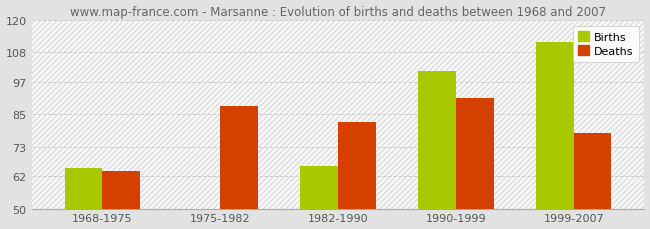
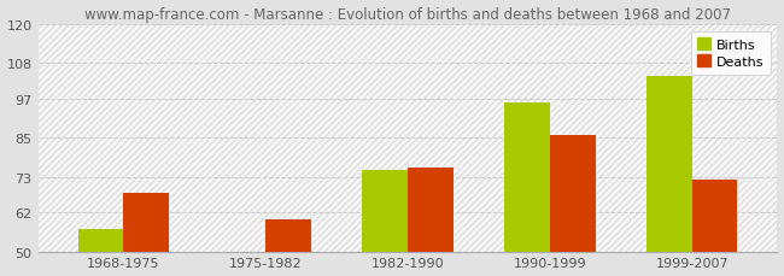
Births/1968-1975: 65 -> 57
Deaths/1968-1975: 64 -> 68
Deaths/1975-1982: 88 -> 60
Births/1982-1990: 66 -> 75
Deaths/1982-1990: 82 -> 76
Births/1990-1999: 101 -> 96
Deaths/1990-1999: 91 -> 86
Births/1999-2007: 112 -> 104
Deaths/1999-2007: 78 -> 72
